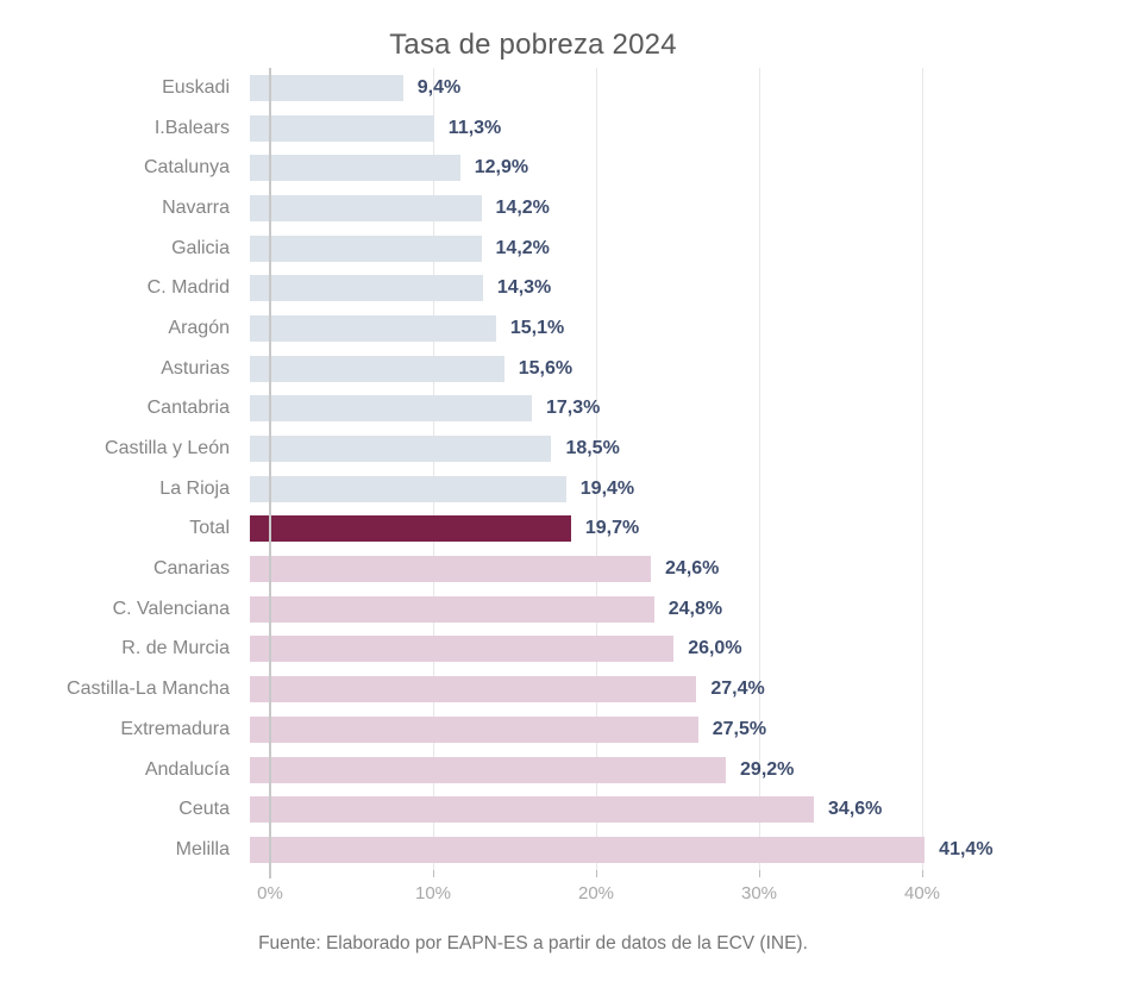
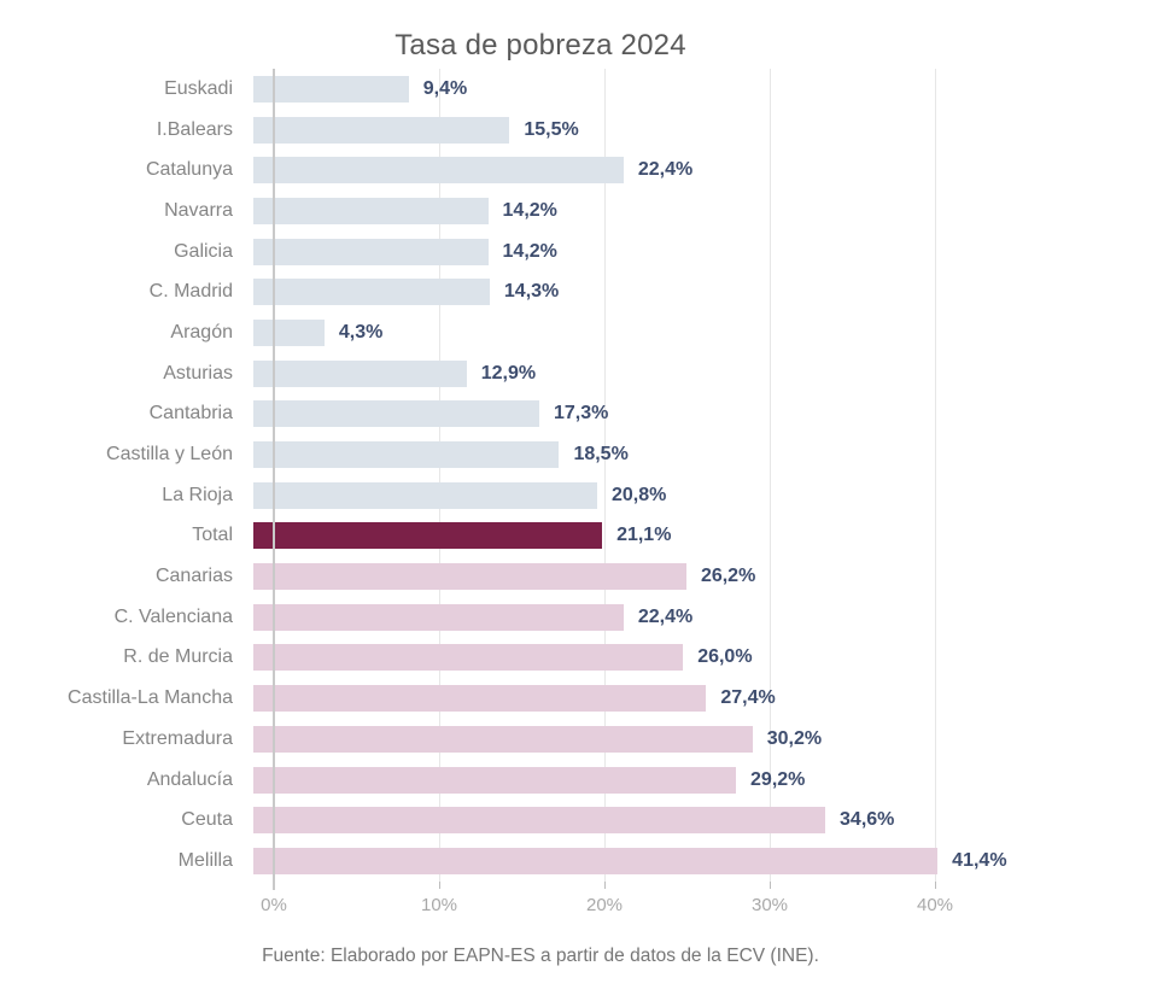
I.Balears: 11,3% -> 15,5%
Catalunya: 12,9% -> 22,4%
Aragón: 15,1% -> 4,3%
Asturias: 15,6% -> 12,9%
La Rioja: 19,4% -> 20,8%
Total: 19,7% -> 21,1%
Canarias: 24,6% -> 26,2%
C. Valenciana: 24,8% -> 22,4%
Extremadura: 27,5% -> 30,2%
